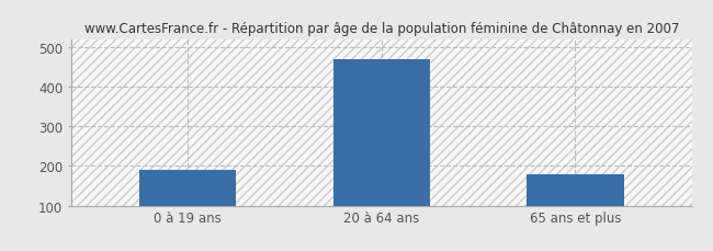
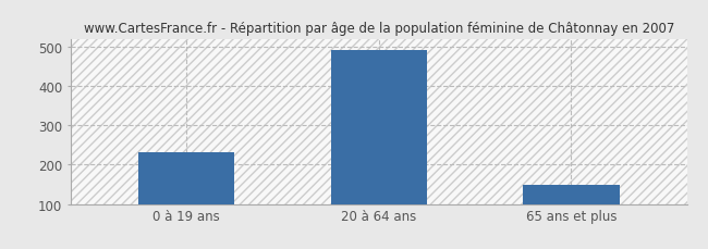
0 à 19 ans: 190 -> 233
20 à 64 ans: 470 -> 491
65 ans et plus: 180 -> 148
